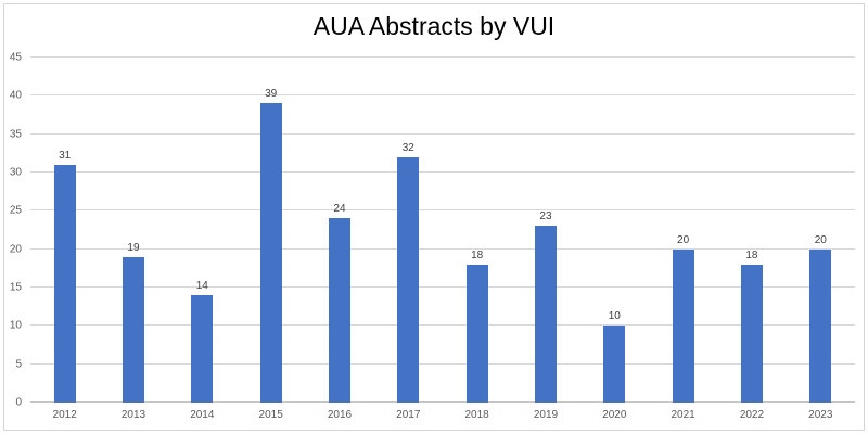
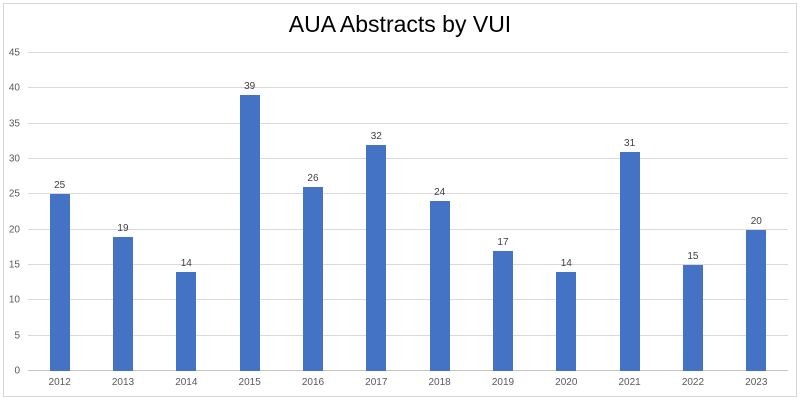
2012: 31 -> 25
2016: 24 -> 26
2018: 18 -> 24
2019: 23 -> 17
2020: 10 -> 14
2021: 20 -> 31
2022: 18 -> 15
